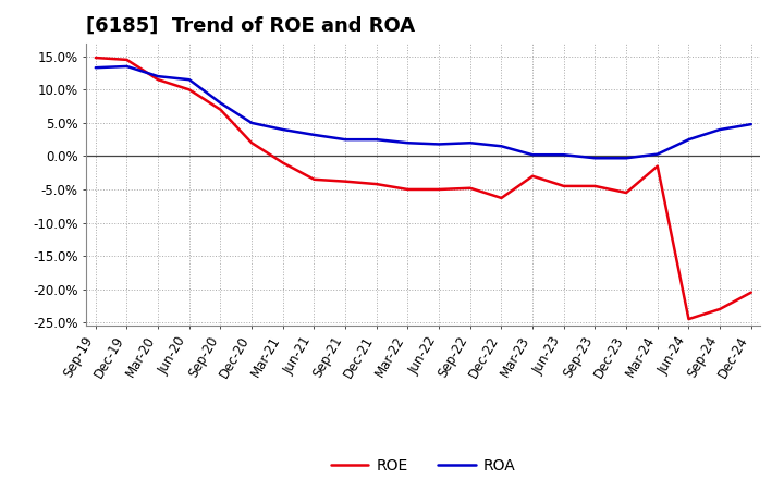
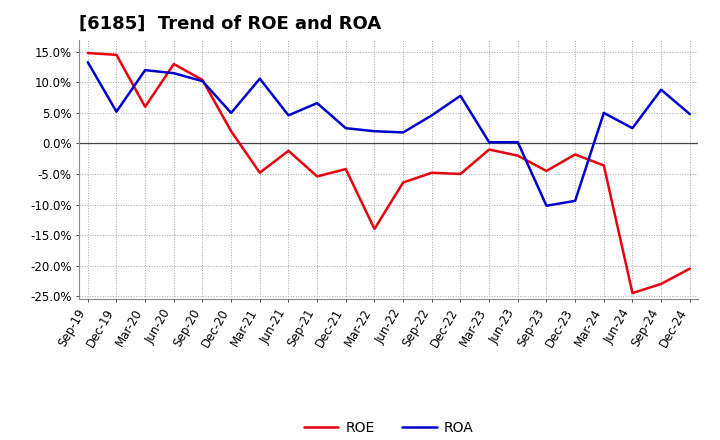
ROA/Dec-19: 13.5% -> 5.2%
ROE/Mar-20: 11.5% -> 6.0%
ROE/Jun-20: 10.0% -> 13.0%
ROE/Sep-20: 7.0% -> 10.4%
ROA/Sep-20: 8.0% -> 10.2%
ROE/Mar-21: -1.0% -> -4.8%
ROA/Mar-21: 4.0% -> 10.6%
ROE/Jun-21: -3.5% -> -1.2%
ROA/Jun-21: 3.2% -> 4.6%
ROE/Sep-21: -3.8% -> -5.4%
ROA/Sep-21: 2.5% -> 6.6%
ROE/Mar-22: -5.0% -> -14.0%
ROE/Jun-22: -5.0% -> -6.4%
ROA/Sep-22: 2.0% -> 4.6%
ROE/Dec-22: -6.3% -> -5.0%
ROA/Dec-22: 1.5% -> 7.8%
ROE/Mar-23: -3.0% -> -1.0%
ROE/Jun-23: -4.5% -> -2.0%
ROA/Sep-23: -0.3% -> -10.2%
ROE/Dec-23: -5.5% -> -1.8%
ROA/Dec-23: -0.3% -> -9.4%
ROE/Mar-24: -1.5% -> -3.6%
ROA/Mar-24: 0.3% -> 5.0%
ROA/Sep-24: 4.0% -> 8.8%
